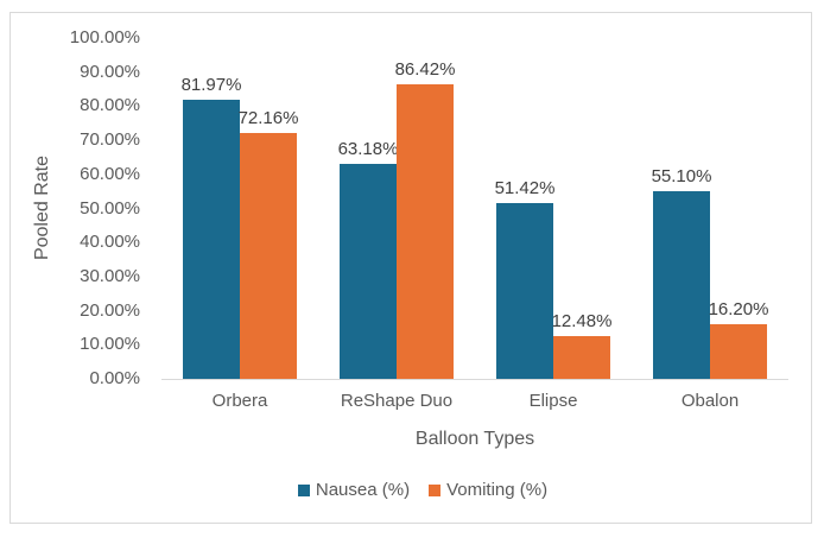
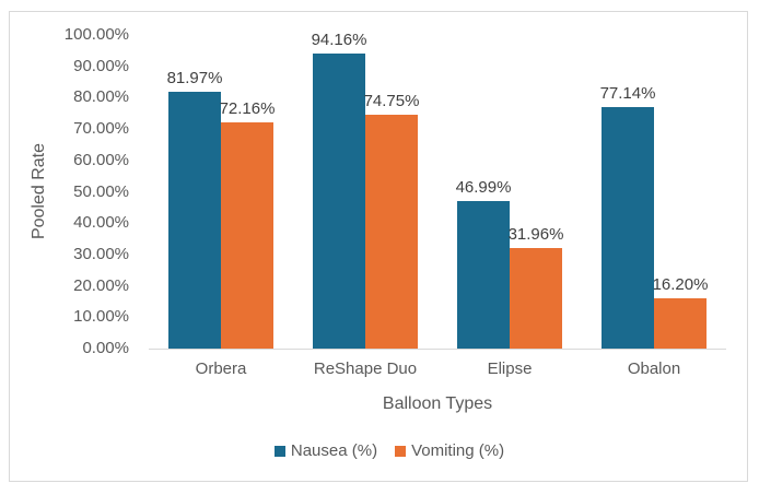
Nausea (%)/ReShape Duo: 63.18% -> 94.16%
Vomiting (%)/ReShape Duo: 86.42% -> 74.75%
Nausea (%)/Elipse: 51.42% -> 46.99%
Vomiting (%)/Elipse: 12.48% -> 31.96%
Nausea (%)/Obalon: 55.10% -> 77.14%
